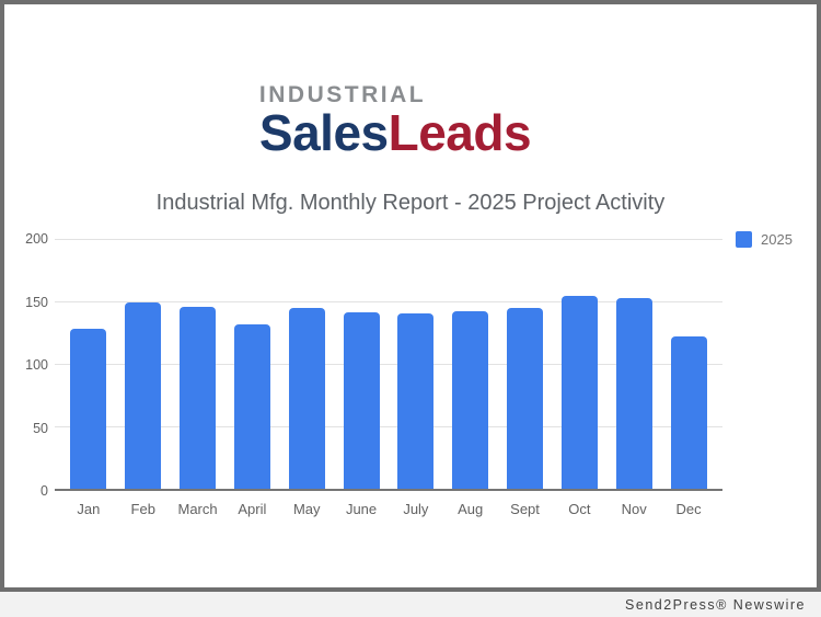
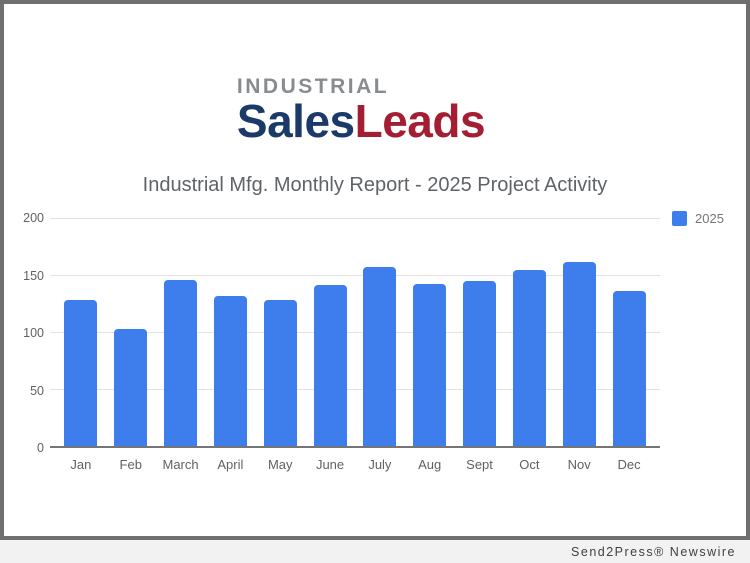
Feb: 149 -> 103
May: 145 -> 128
July: 140 -> 157
Nov: 153 -> 161
Dec: 122 -> 136
